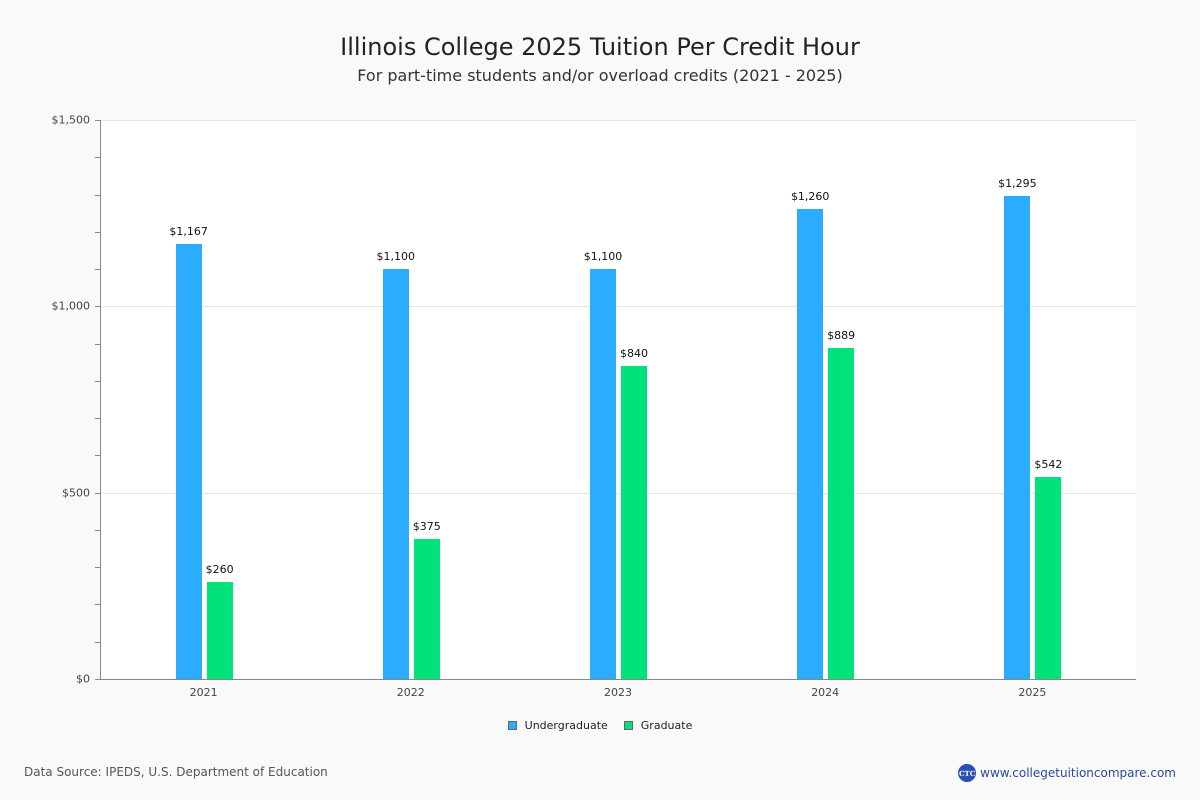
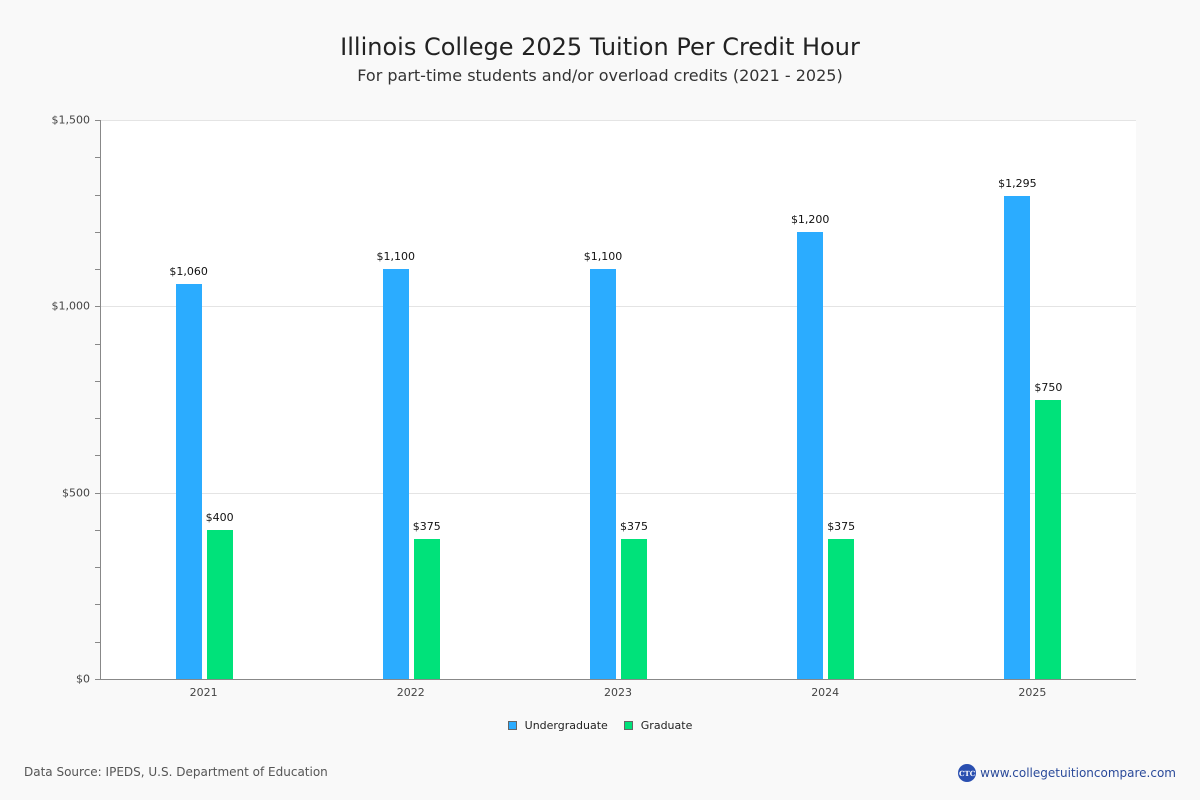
Undergraduate/2021: $1,167 -> $1,060
Graduate/2021: $260 -> $400
Graduate/2023: $840 -> $375
Undergraduate/2024: $1,260 -> $1,200
Graduate/2024: $889 -> $375
Graduate/2025: $542 -> $750
